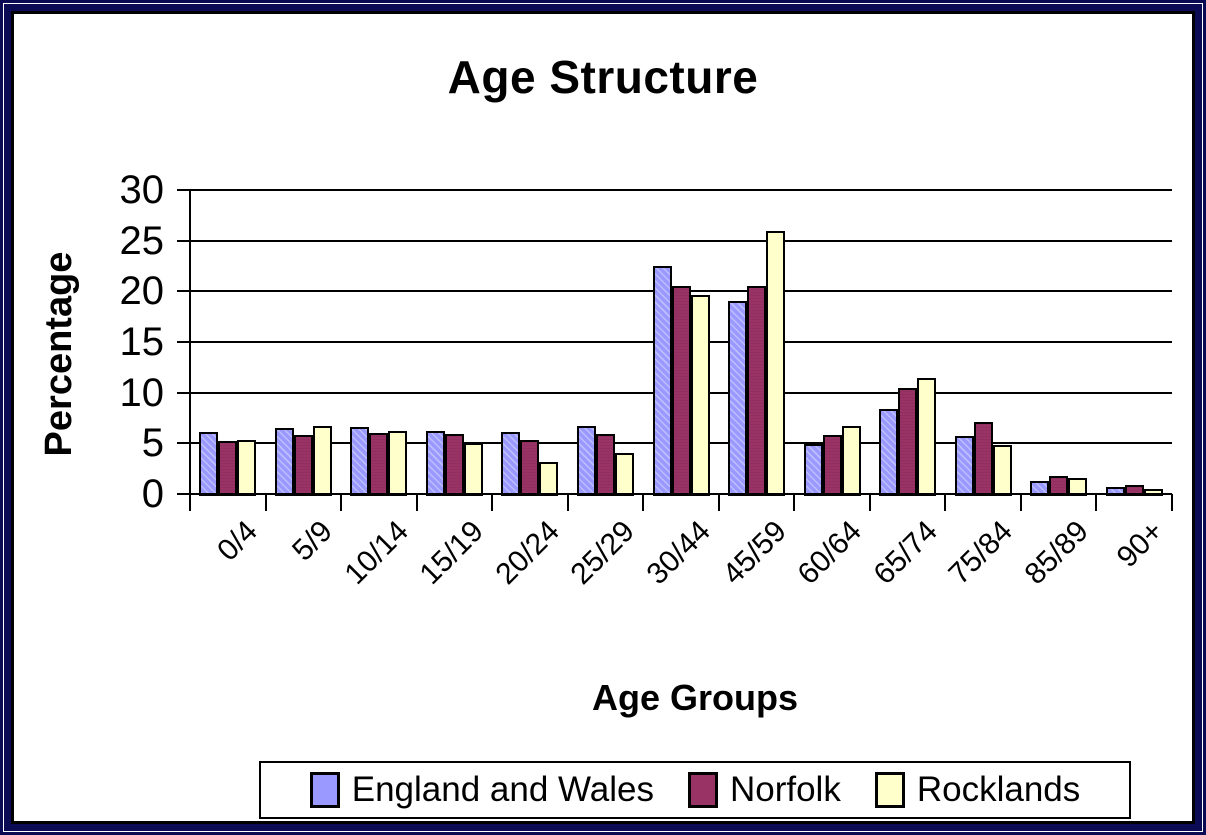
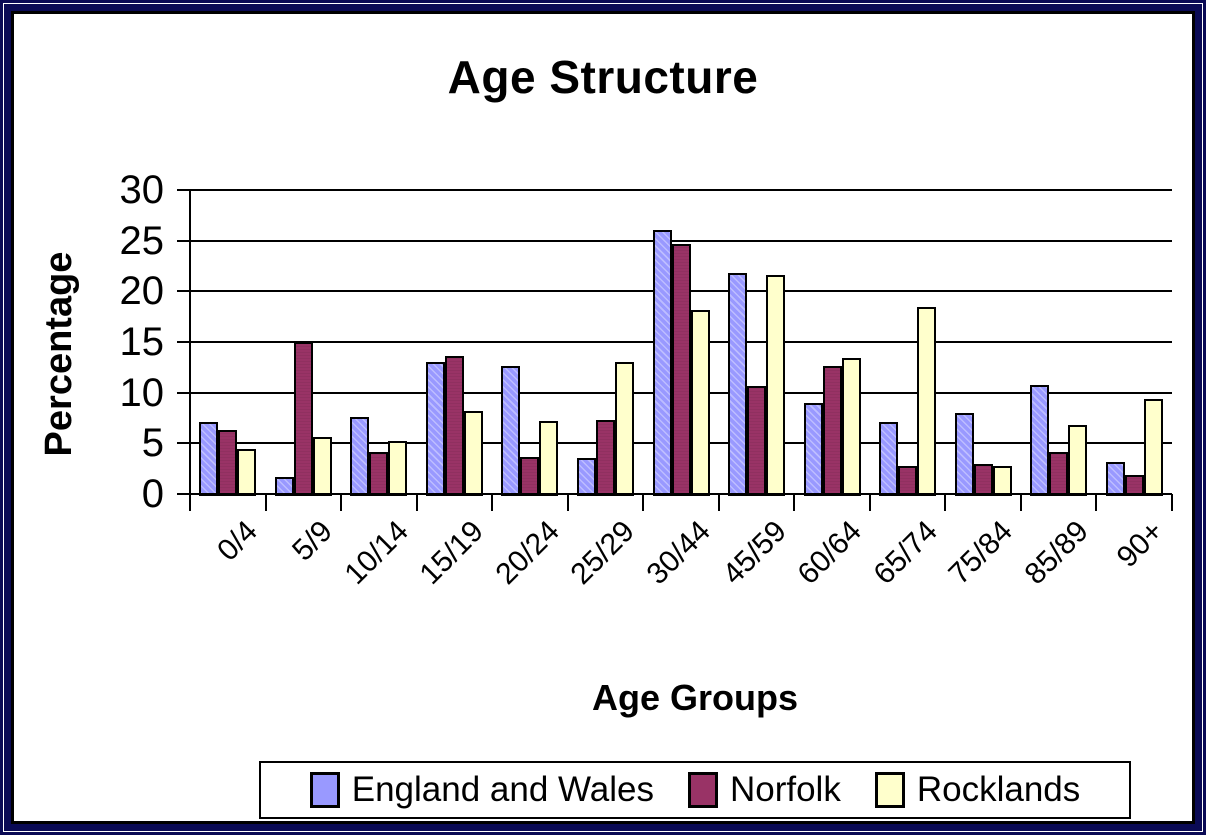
England and Wales/0/4: 6.1 -> 7.1
Norfolk/0/4: 5.2 -> 6.3
Rocklands/0/4: 5.3 -> 4.4
England and Wales/5/9: 6.5 -> 1.7
Norfolk/5/9: 5.8 -> 15.0
Rocklands/5/9: 6.7 -> 5.6
England and Wales/10/14: 6.6 -> 7.6
Norfolk/10/14: 6.0 -> 4.1
Rocklands/10/14: 6.2 -> 5.2
England and Wales/15/19: 6.2 -> 13.0
Norfolk/15/19: 5.9 -> 13.6
Rocklands/15/19: 5.0 -> 8.2
England and Wales/20/24: 6.1 -> 12.6
Norfolk/20/24: 5.3 -> 3.7
Rocklands/20/24: 3.2 -> 7.2
England and Wales/25/29: 6.7 -> 3.6
Norfolk/25/29: 5.9 -> 7.3
Rocklands/25/29: 4.0 -> 13.0
England and Wales/30/44: 22.5 -> 26.1
Norfolk/30/44: 20.5 -> 24.7
Rocklands/30/44: 19.6 -> 18.2
England and Wales/45/59: 19.0 -> 21.8
Norfolk/45/59: 20.5 -> 10.7
Rocklands/45/59: 26.0 -> 21.6
England and Wales/60/64: 4.9 -> 9.0
Norfolk/60/64: 5.8 -> 12.6
Rocklands/60/64: 6.7 -> 13.4
England and Wales/65/74: 8.4 -> 7.1
Norfolk/65/74: 10.5 -> 2.8
Rocklands/65/74: 11.4 -> 18.5
England and Wales/75/84: 5.7 -> 8.0
Norfolk/75/84: 7.1 -> 3.0
Rocklands/75/84: 4.8 -> 2.8
England and Wales/85/89: 1.3 -> 10.8
Norfolk/85/89: 1.8 -> 4.1
Rocklands/85/89: 1.6 -> 6.8
England and Wales/90+: 0.7 -> 3.2
Norfolk/90+: 0.9 -> 1.9
Rocklands/90+: 0.5 -> 9.4
